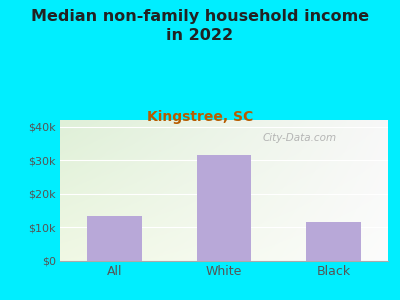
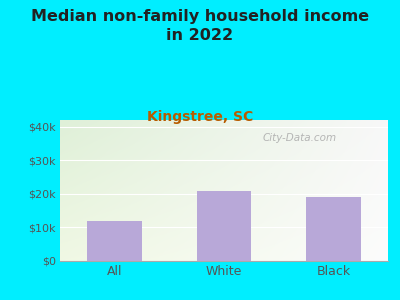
All: $13.5k -> $12.0k
White: $31.5k -> $21.0k
Black: $11.5k -> $19.0k
